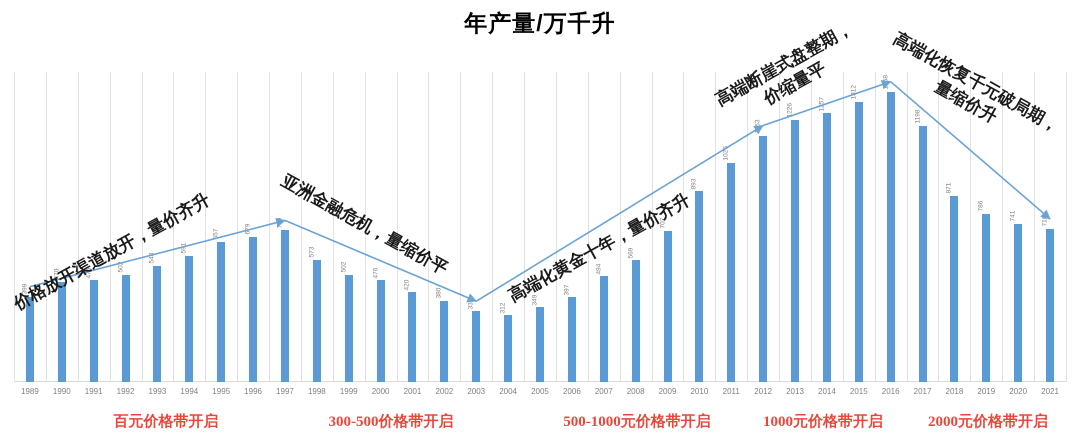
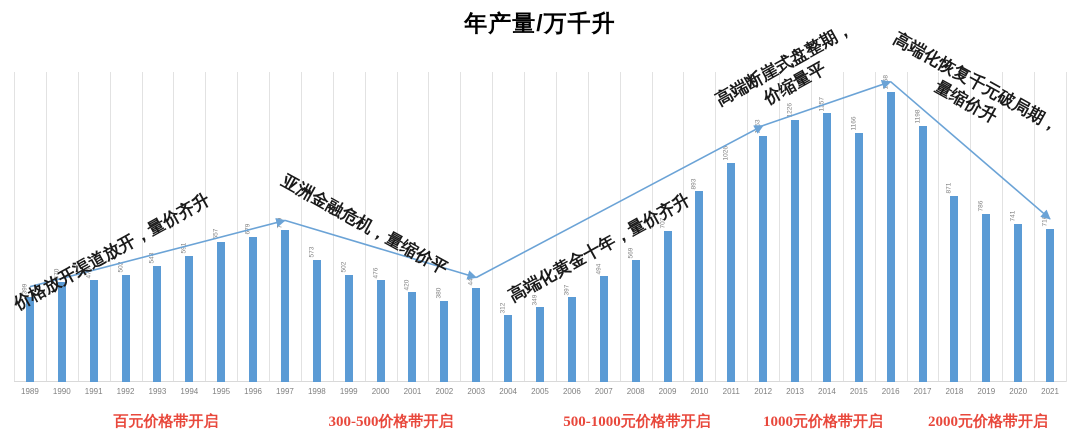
2003: 331 -> 442
2015: 1312 -> 1166
